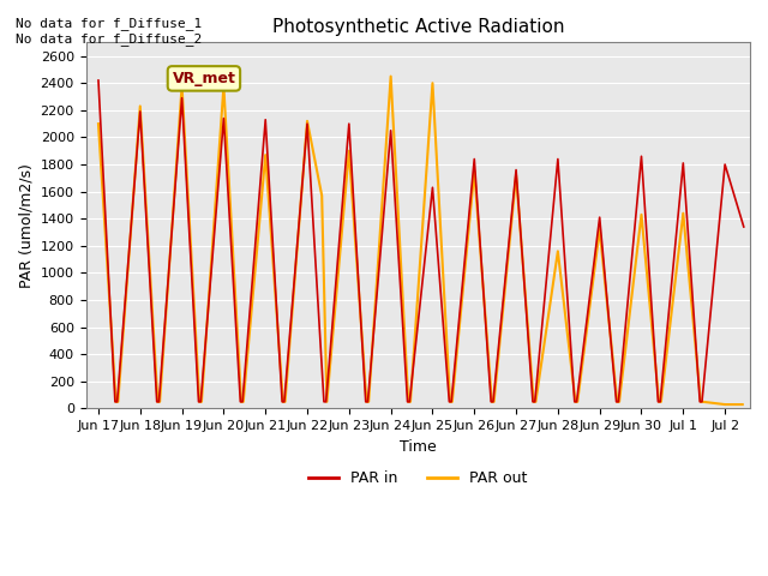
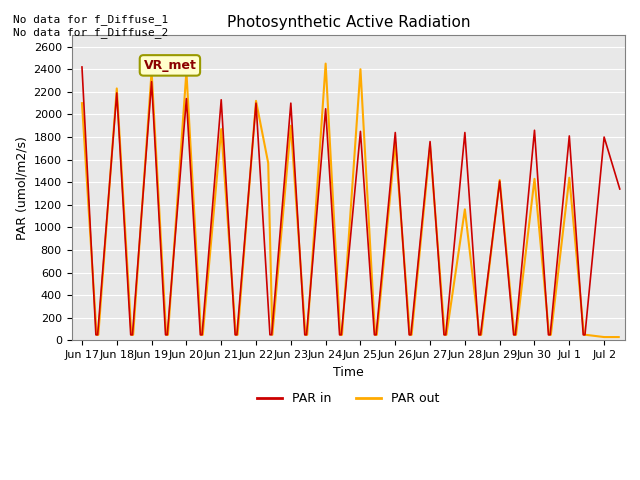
PAR in/Jun 25: 1630 -> 1850
PAR out/Jun 29: 1320 -> 1420
